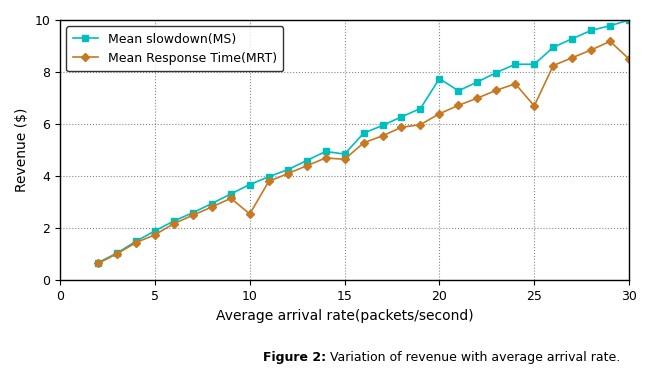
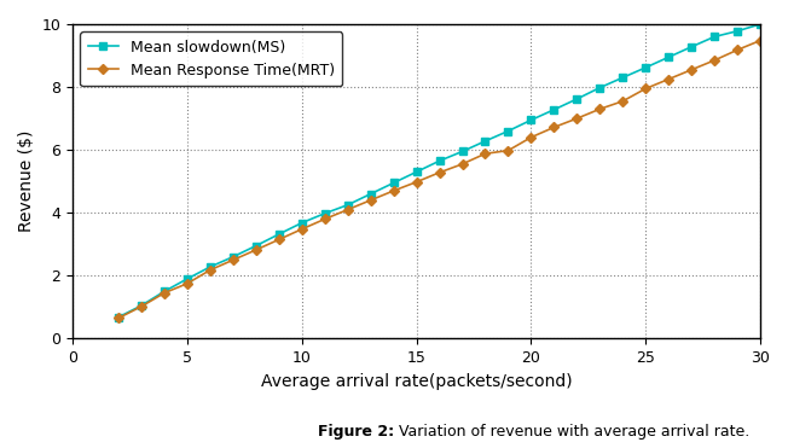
Mean Response Time(MRT)/10: 2.55 -> 3.48
Mean slowdown(MS)/15: 4.85 -> 5.30
Mean Response Time(MRT)/15: 4.65 -> 4.98
Mean slowdown(MS)/20: 7.75 -> 6.95
Mean slowdown(MS)/25: 8.30 -> 8.62
Mean Response Time(MRT)/25: 6.70 -> 7.95
Mean Response Time(MRT)/30: 8.50 -> 9.48
